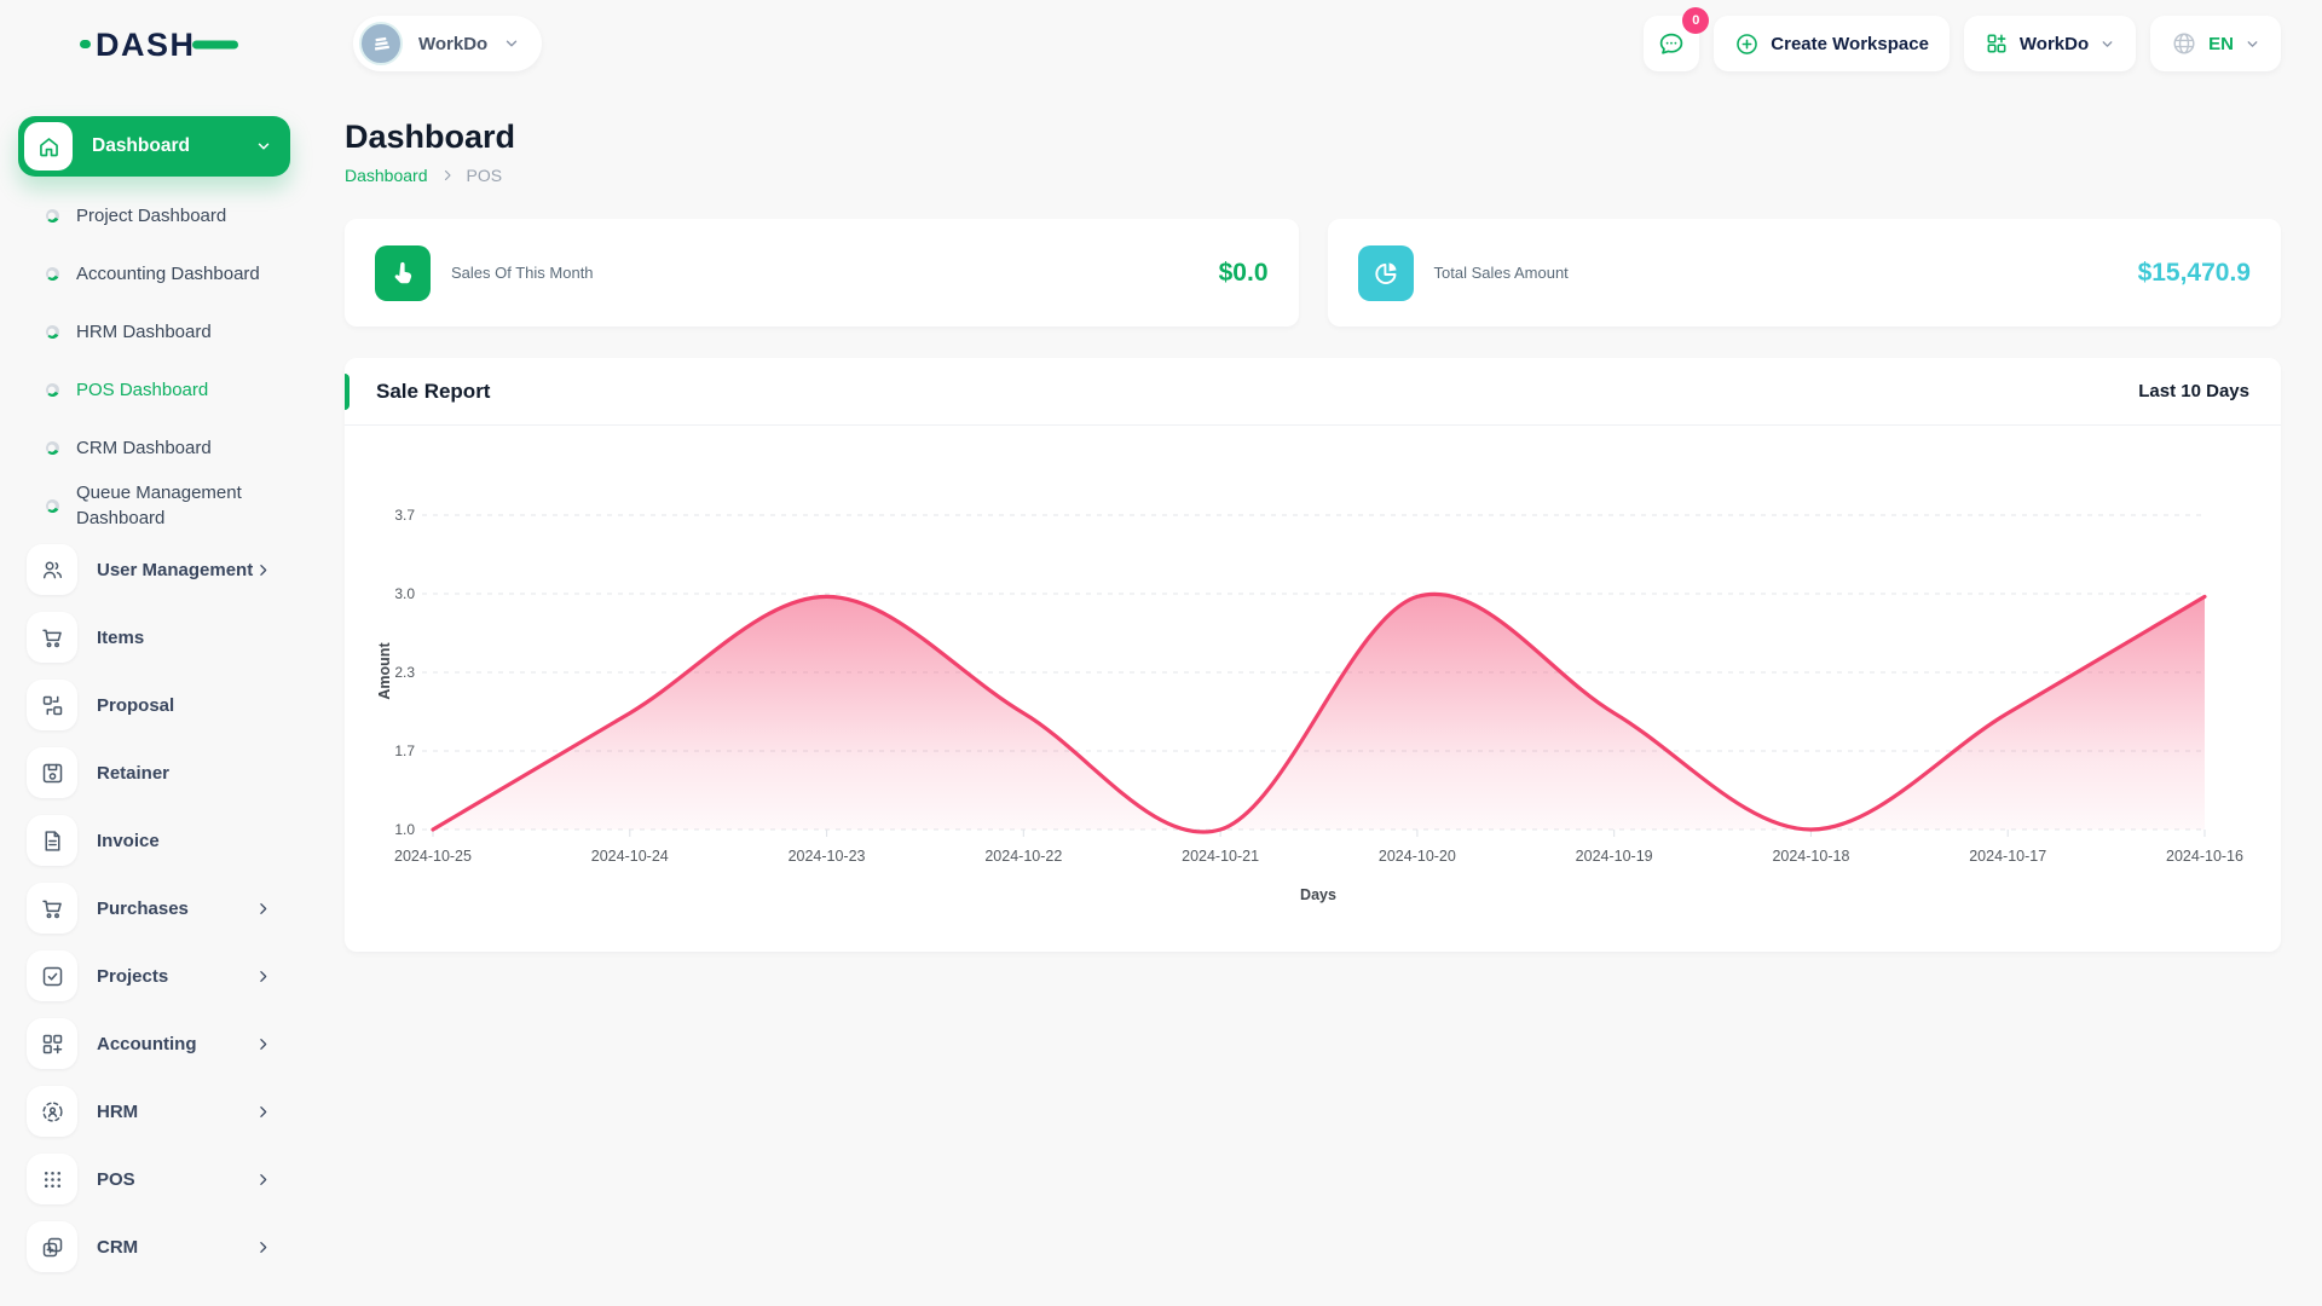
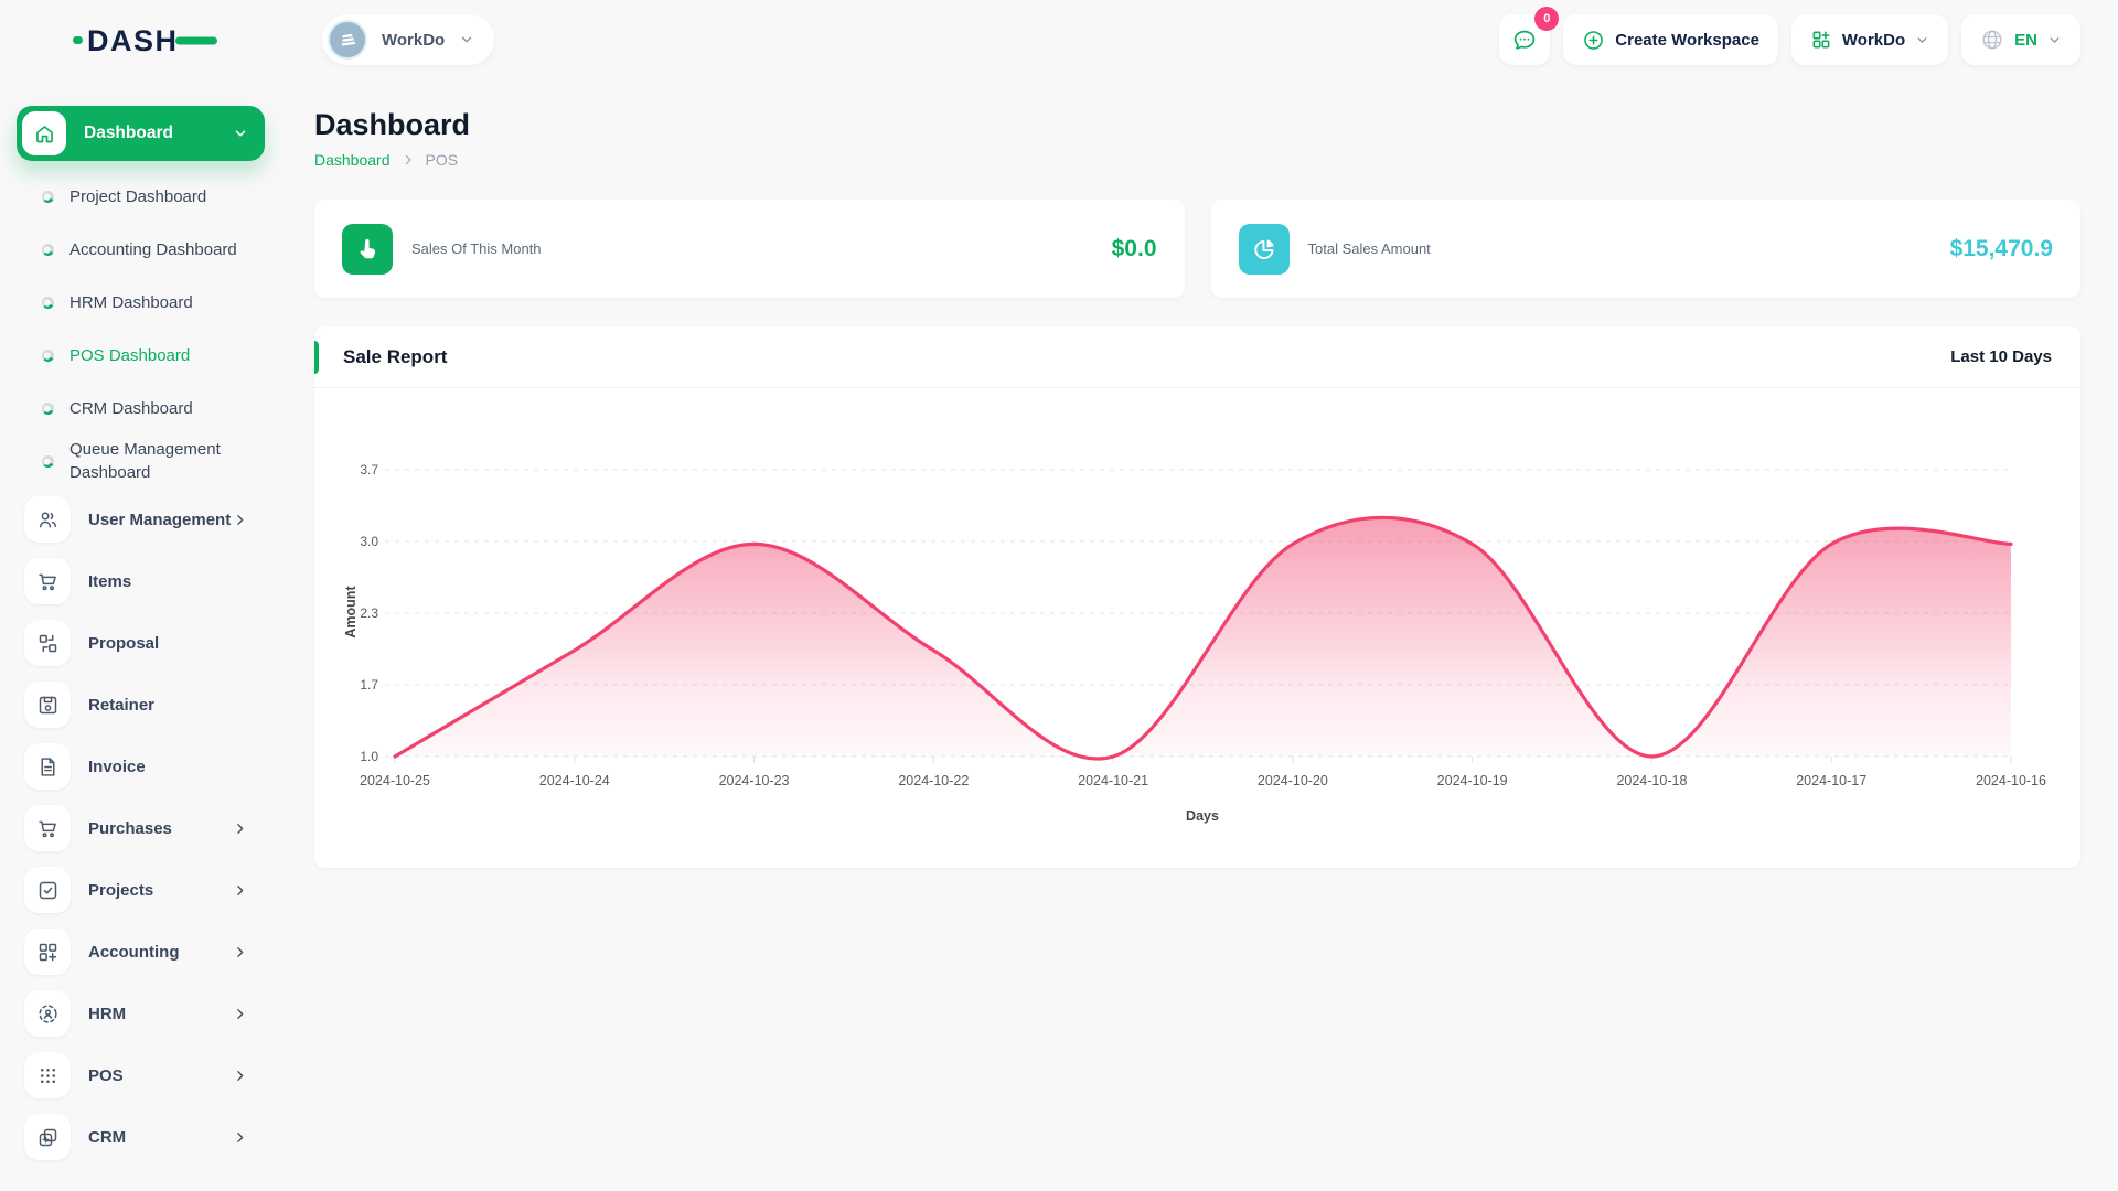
2024-10-19: 2 -> 3
2024-10-17: 2 -> 3
